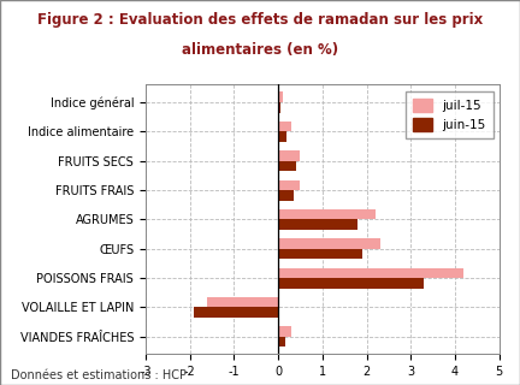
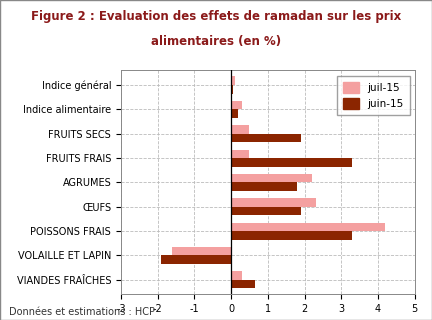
juin-15/FRUITS SECS: 0.40 -> 1.90
juin-15/FRUITS FRAIS: 0.35 -> 3.30
juin-15/VIANDES FRAÎCHES: 0.15 -> 0.65
